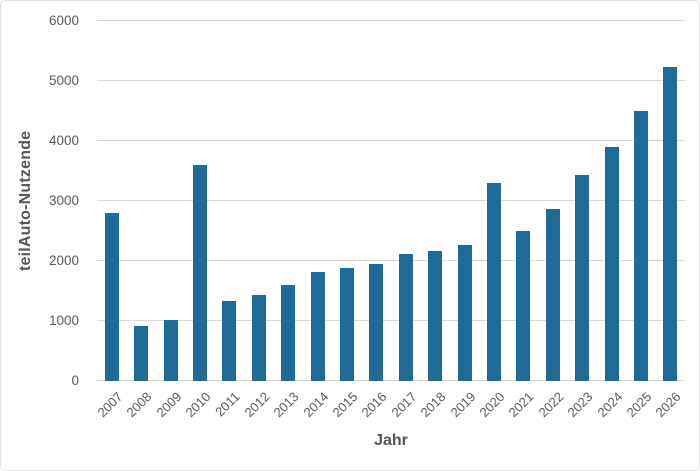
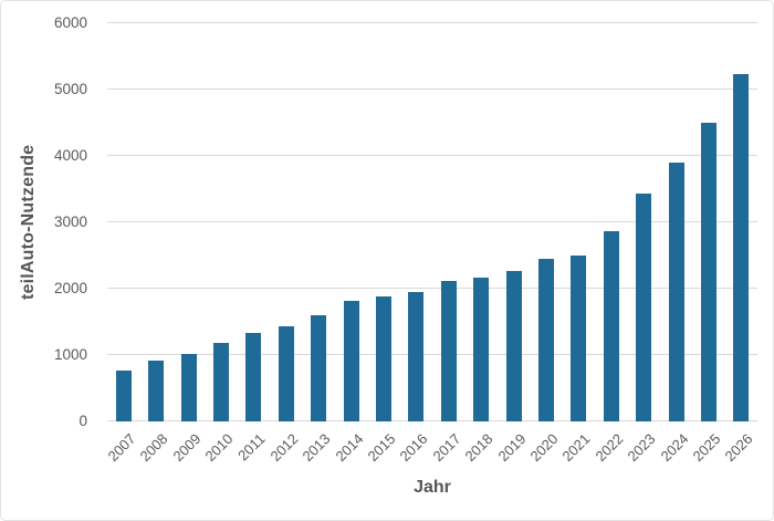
2007: 2800 -> 800
2010: 3600 -> 1200
2020: 3300 -> 2400
